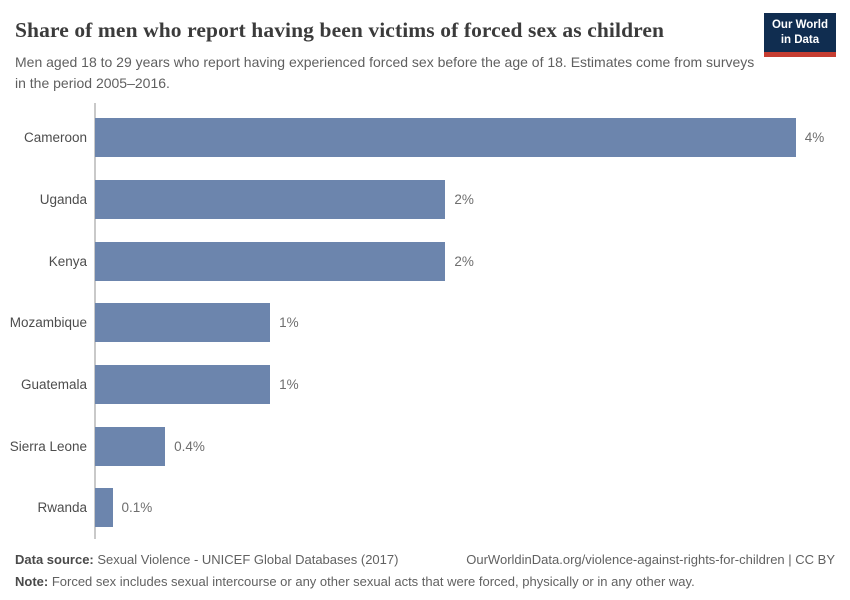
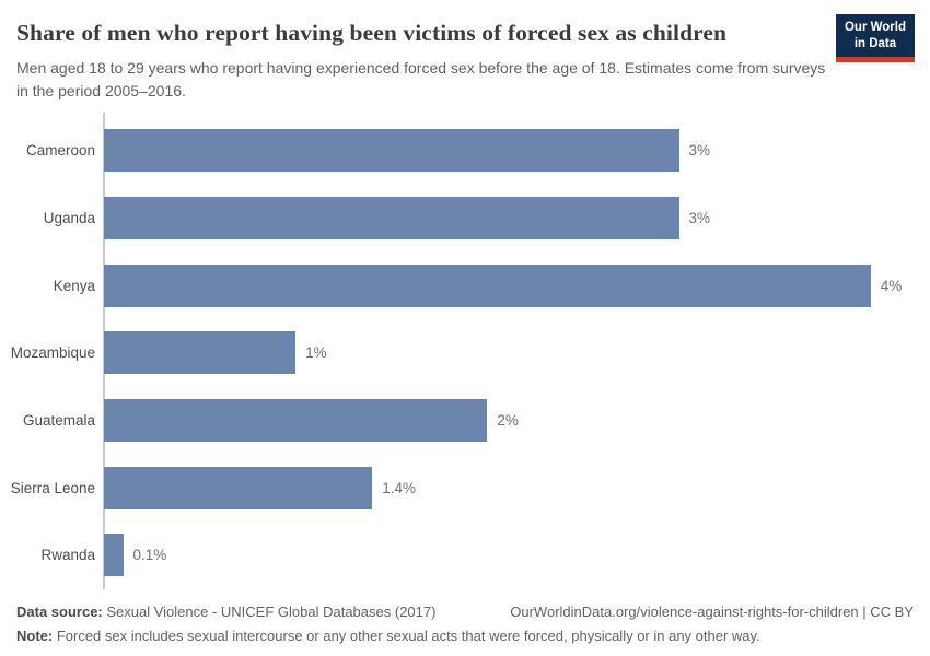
Cameroon: 4% -> 3%
Uganda: 2% -> 3%
Kenya: 2% -> 4%
Guatemala: 1% -> 2%
Sierra Leone: 0.4% -> 1.4%
